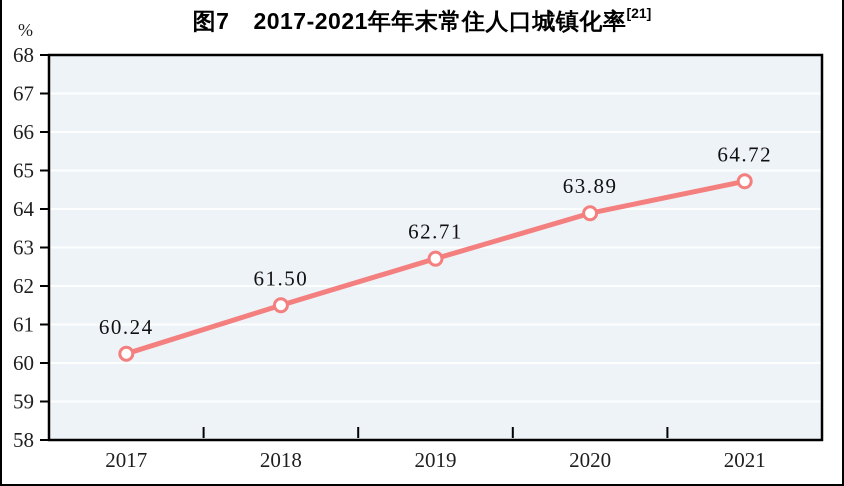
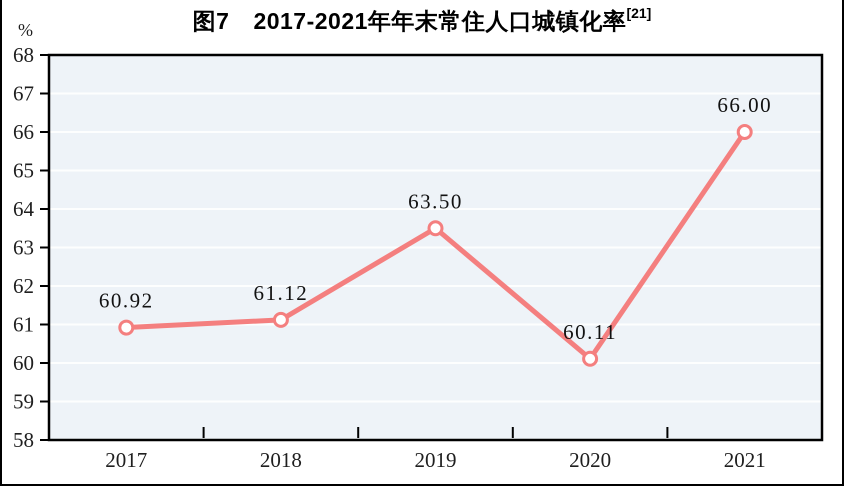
2017: 60.24 -> 60.92
2018: 61.50 -> 61.12
2019: 62.71 -> 63.50
2020: 63.89 -> 60.11
2021: 64.72 -> 66.00
